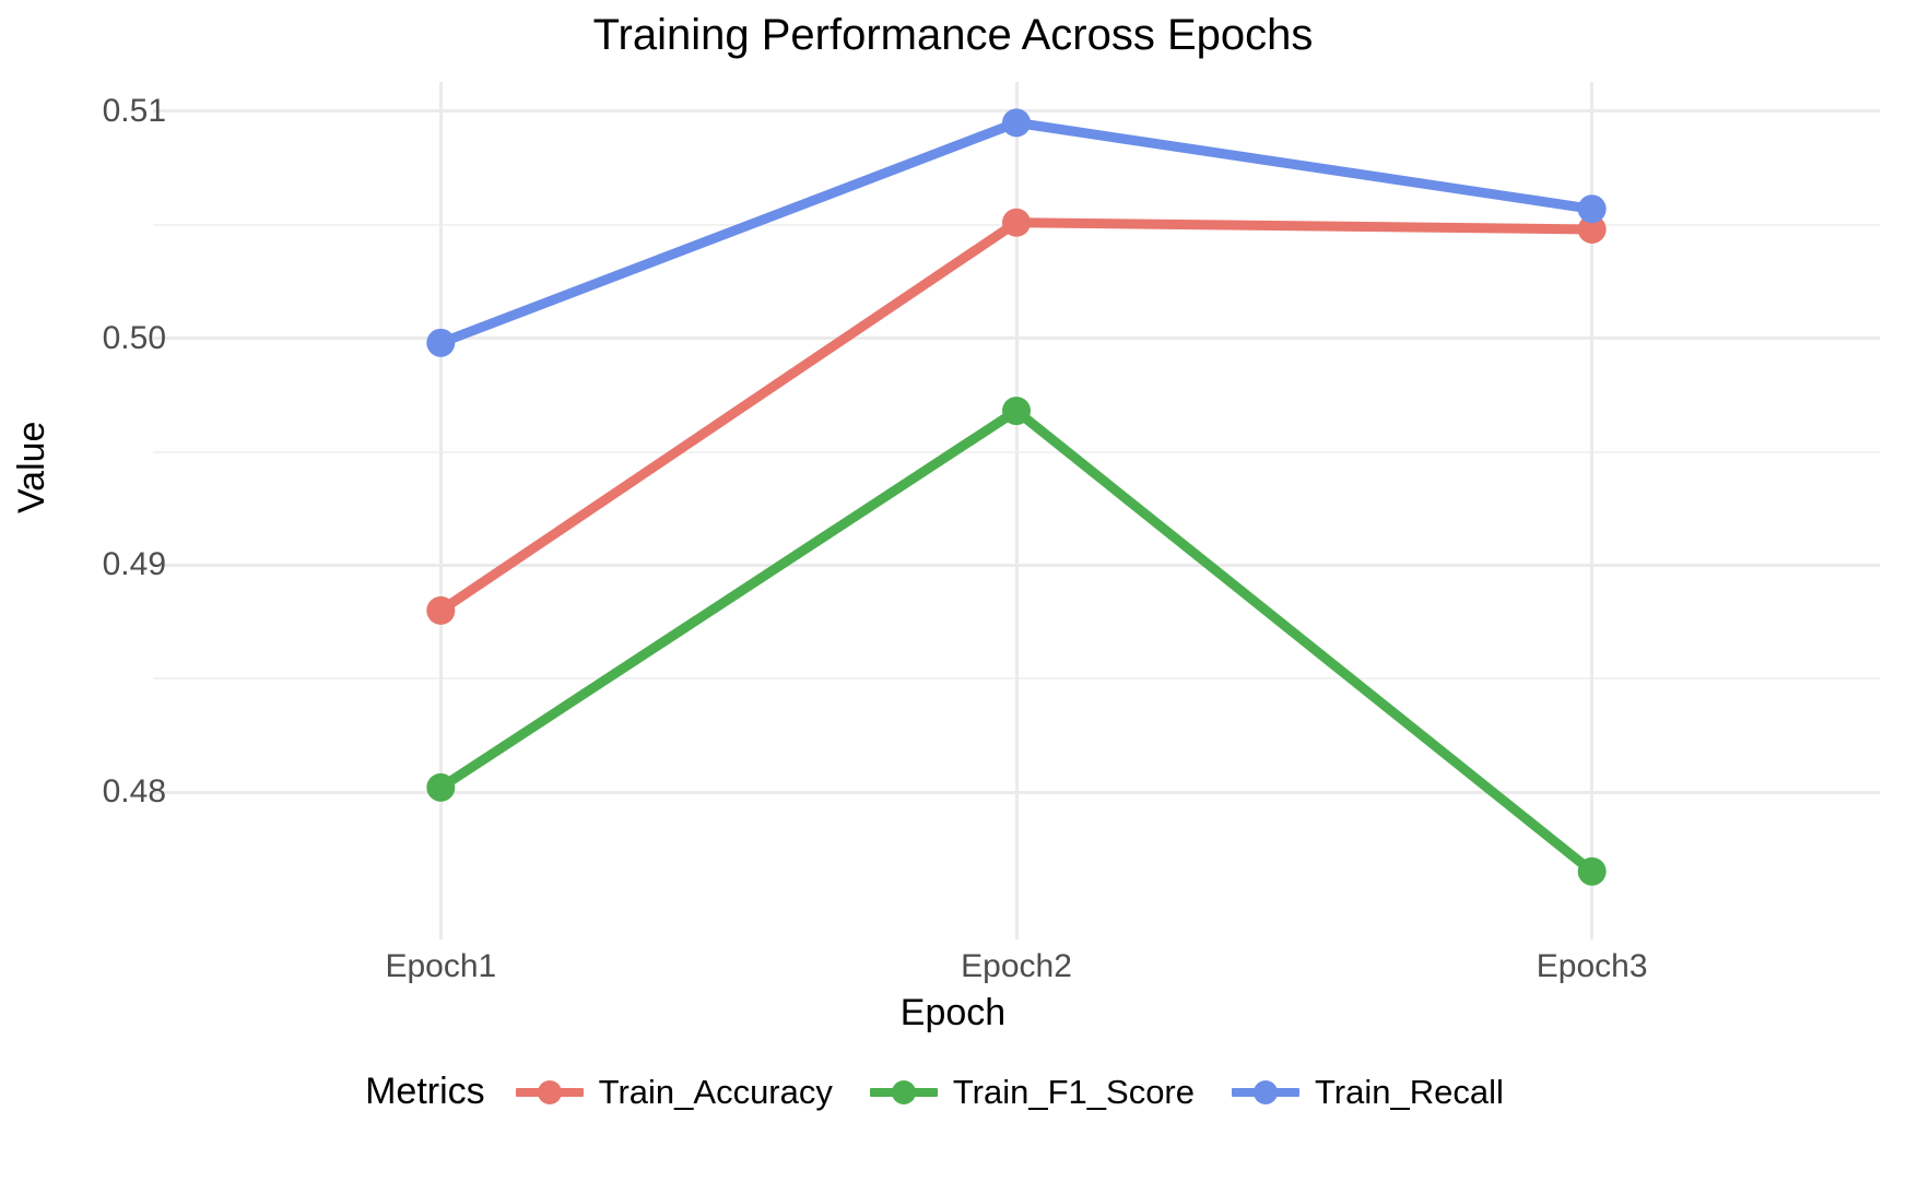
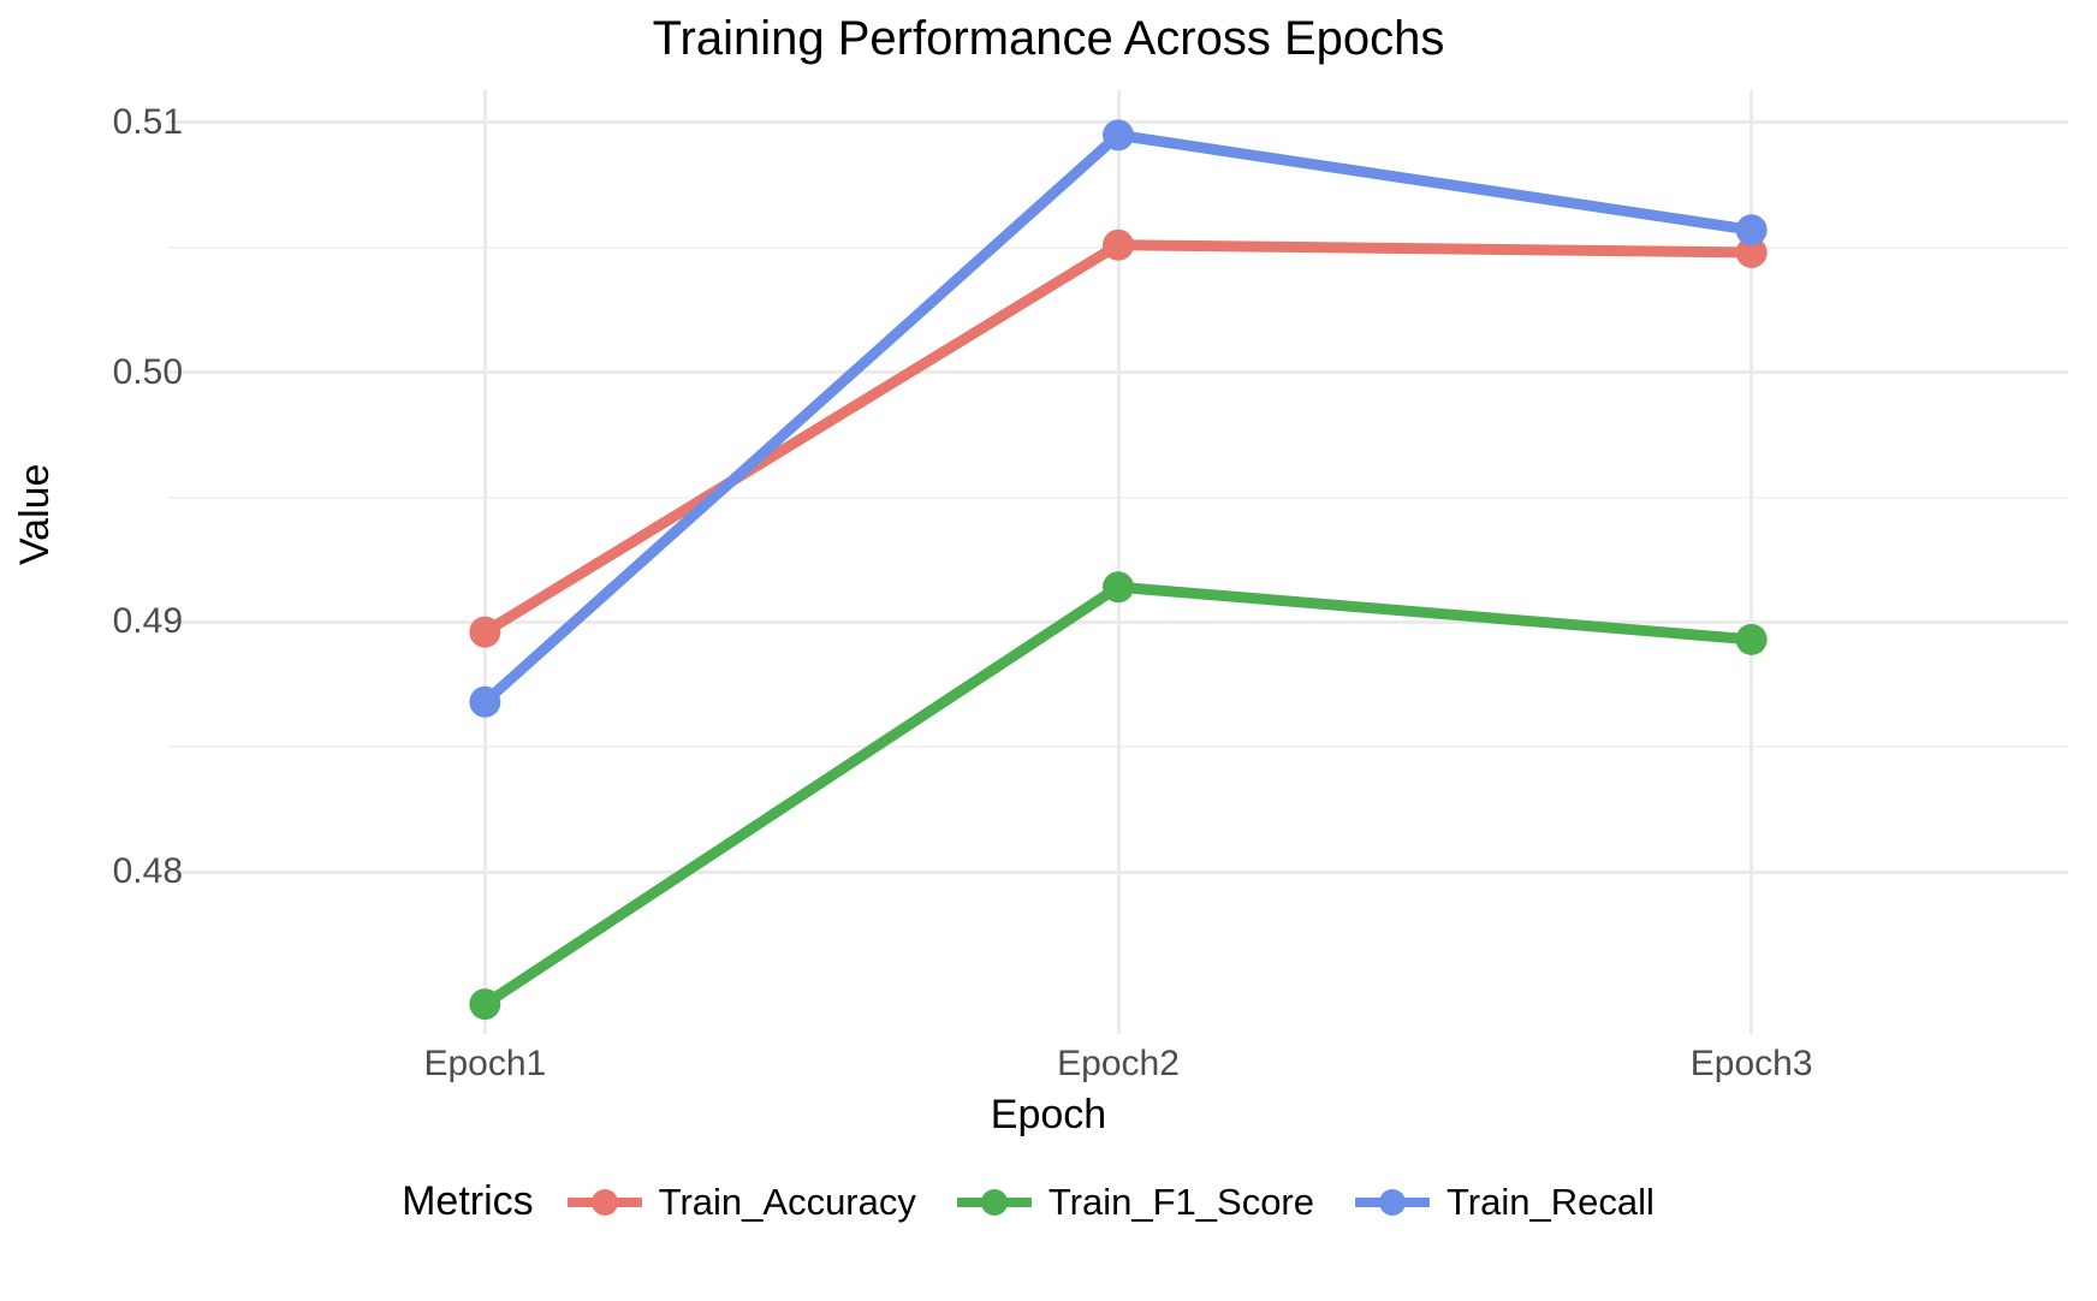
Train_Accuracy/Epoch1: 0.4880 -> 0.4896
Train_F1_Score/Epoch1: 0.4802 -> 0.4747
Train_Recall/Epoch1: 0.4998 -> 0.4868
Train_F1_Score/Epoch2: 0.4968 -> 0.4914
Train_F1_Score/Epoch3: 0.4765 -> 0.4893
